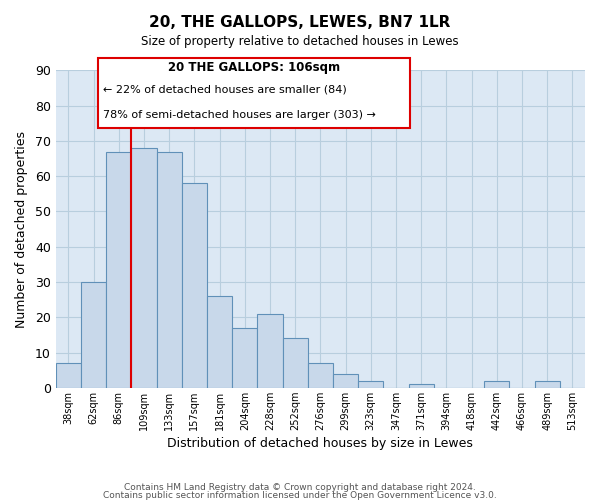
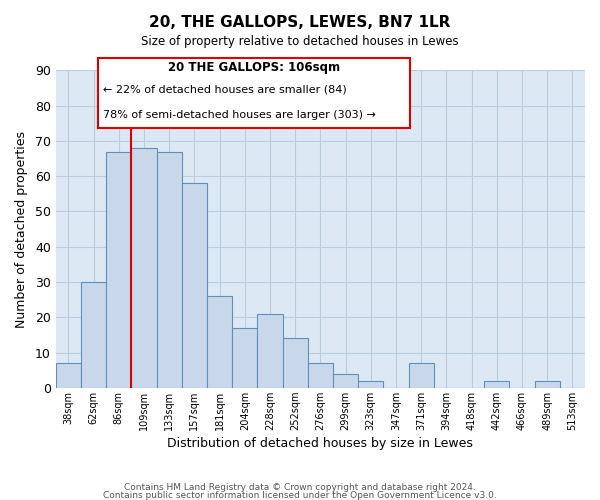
371sqm: 1 -> 7
